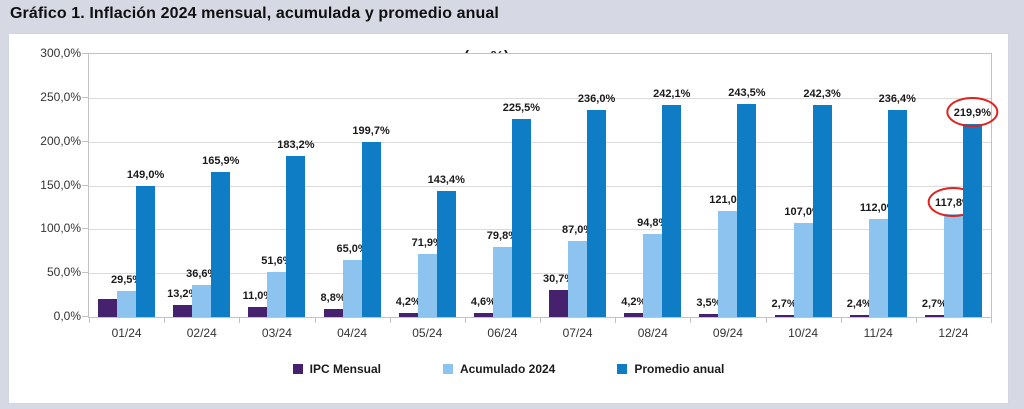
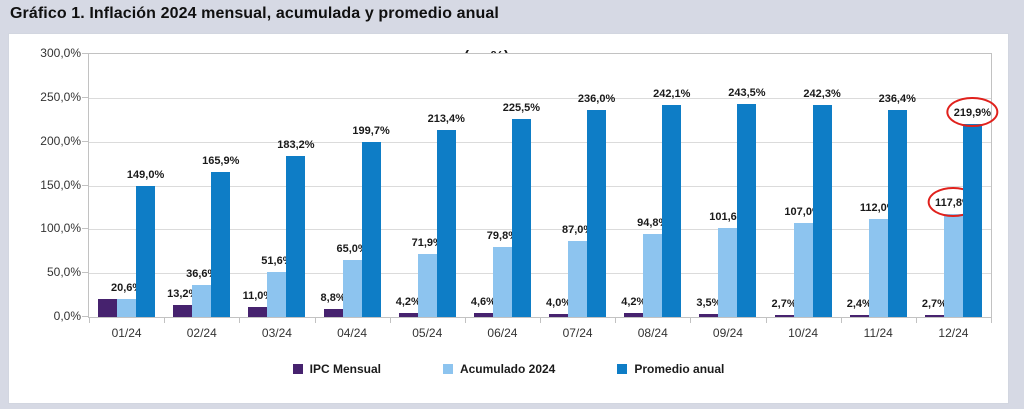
Acumulado 2024/01/24: 29,5% -> 20,6%
Promedio anual/05/24: 143,4% -> 213,4%
IPC Mensual/07/24: 30,7% -> 4,0%
Acumulado 2024/09/24: 121,0% -> 101,6%
